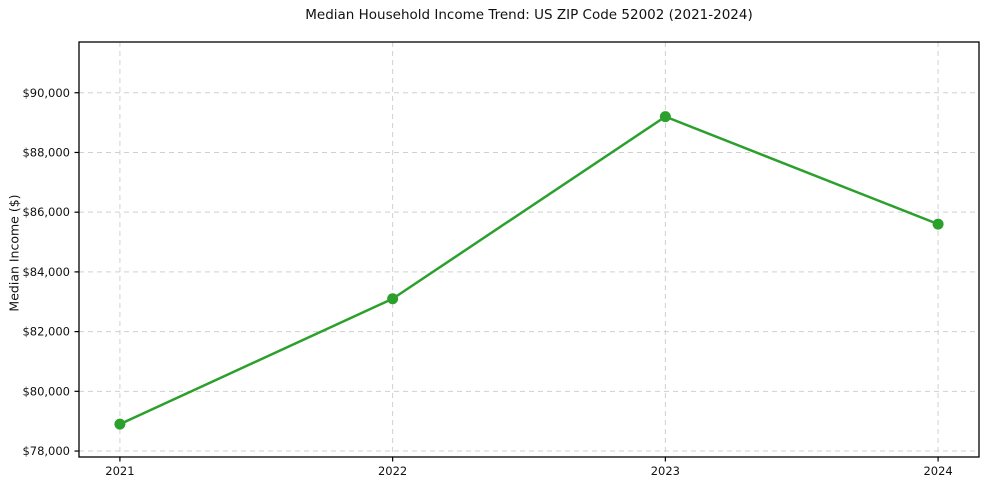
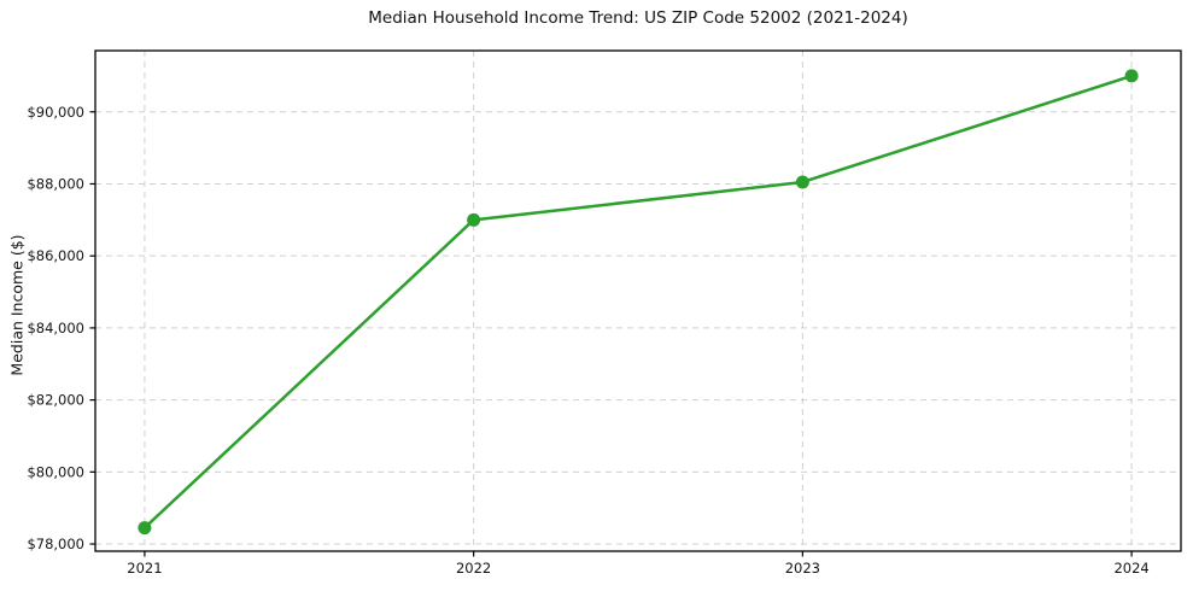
2021: $78900 -> $78400
2022: $83100 -> $87000
2023: $89200 -> $88000
2024: $85600 -> $91000
